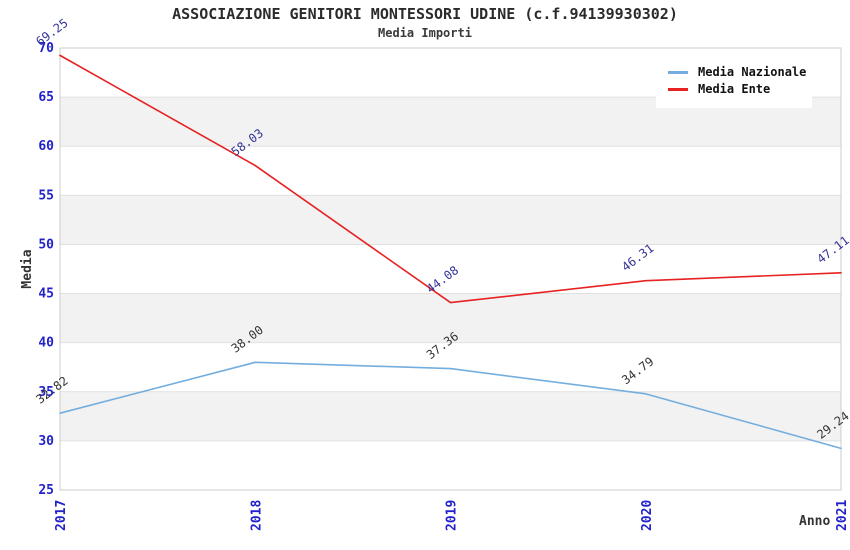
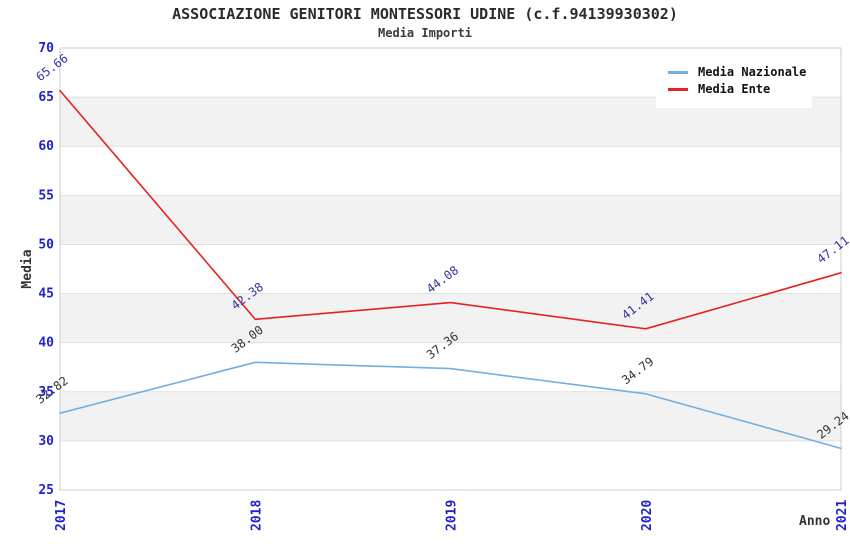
Media Ente/2017: 69.25 -> 65.66
Media Ente/2018: 58.03 -> 42.38
Media Ente/2020: 46.31 -> 41.41
